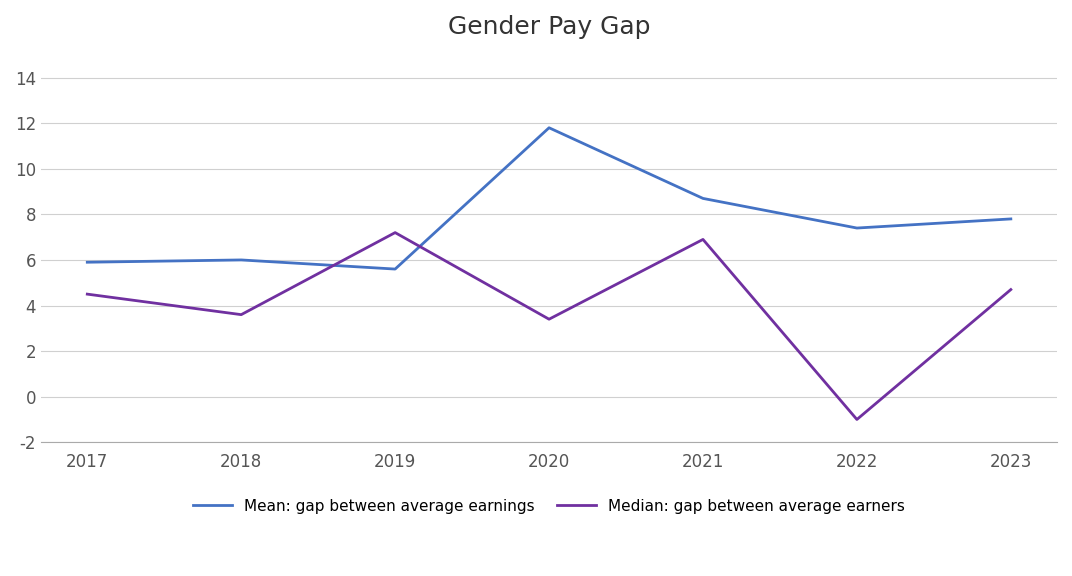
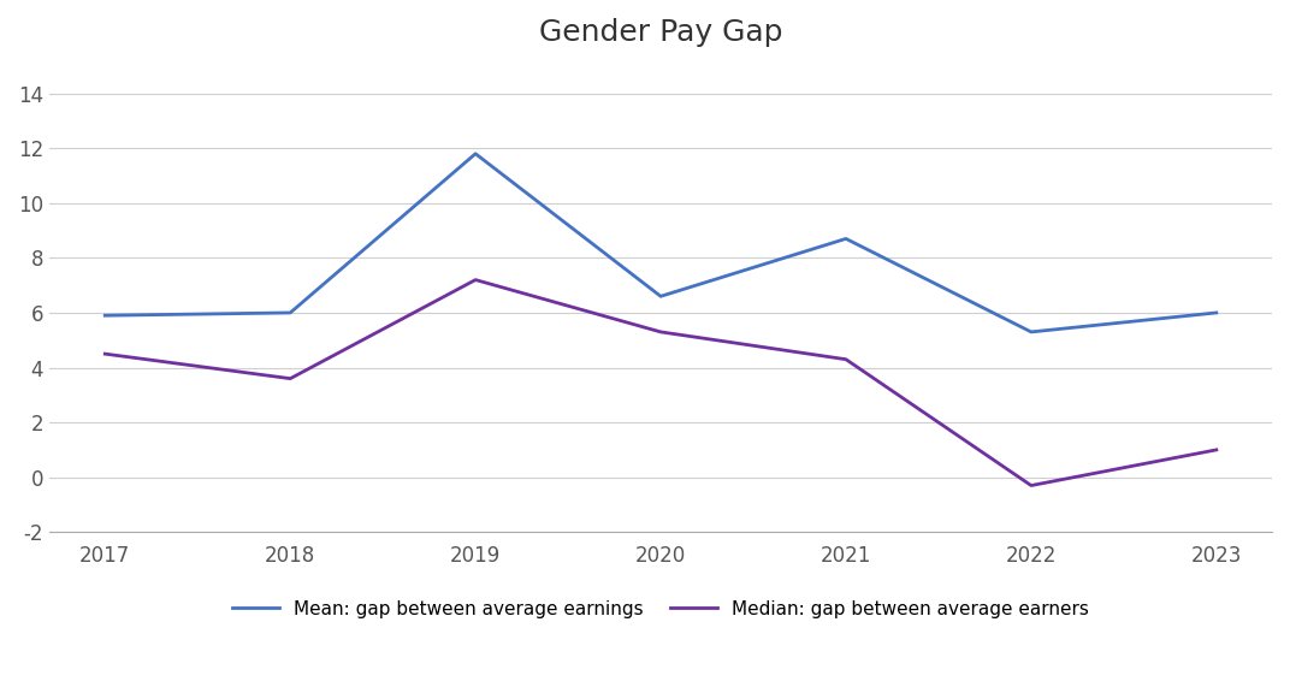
Mean: gap between average earnings/2019: 5.6 -> 11.8
Mean: gap between average earnings/2020: 11.8 -> 6.6
Median: gap between average earners/2020: 3.4 -> 5.3
Median: gap between average earners/2021: 6.9 -> 4.3
Mean: gap between average earnings/2022: 7.4 -> 5.3
Median: gap between average earners/2022: -1.0 -> -0.3
Mean: gap between average earnings/2023: 7.8 -> 6.0
Median: gap between average earners/2023: 4.7 -> 1.0
